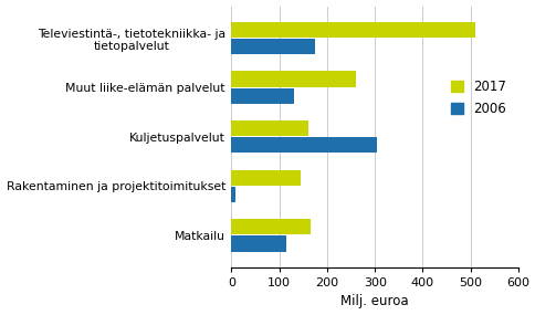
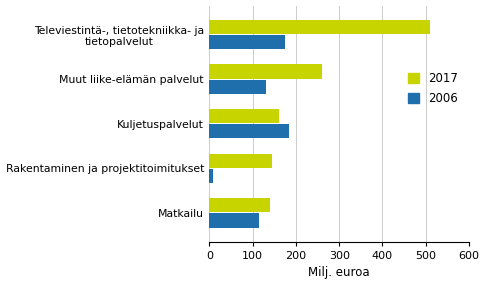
2006/Kuljetuspalvelut: 305 -> 185
2017/Matkailu: 165 -> 140
